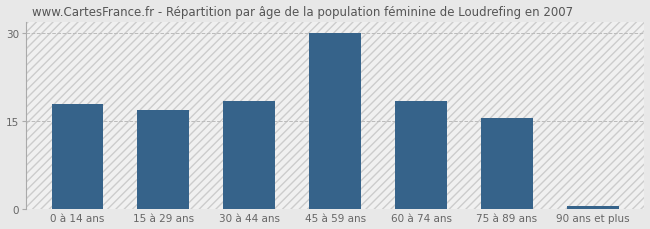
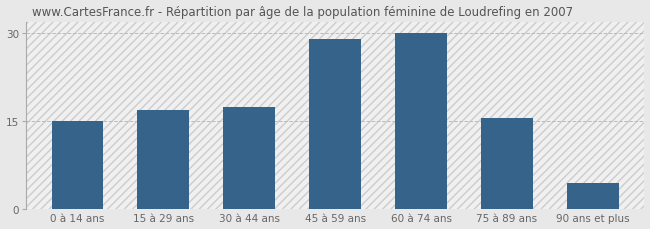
0 à 14 ans: 18.0 -> 15.0
30 à 44 ans: 18.5 -> 17.4
45 à 59 ans: 30.0 -> 29.0
60 à 74 ans: 18.5 -> 30.0
90 ans et plus: 0.5 -> 4.4
